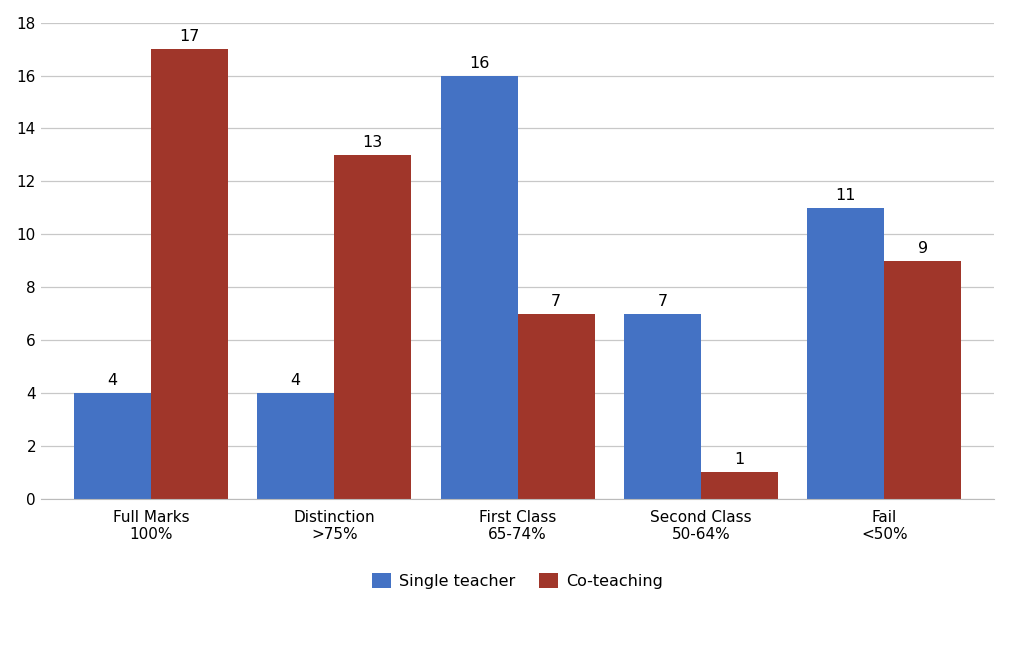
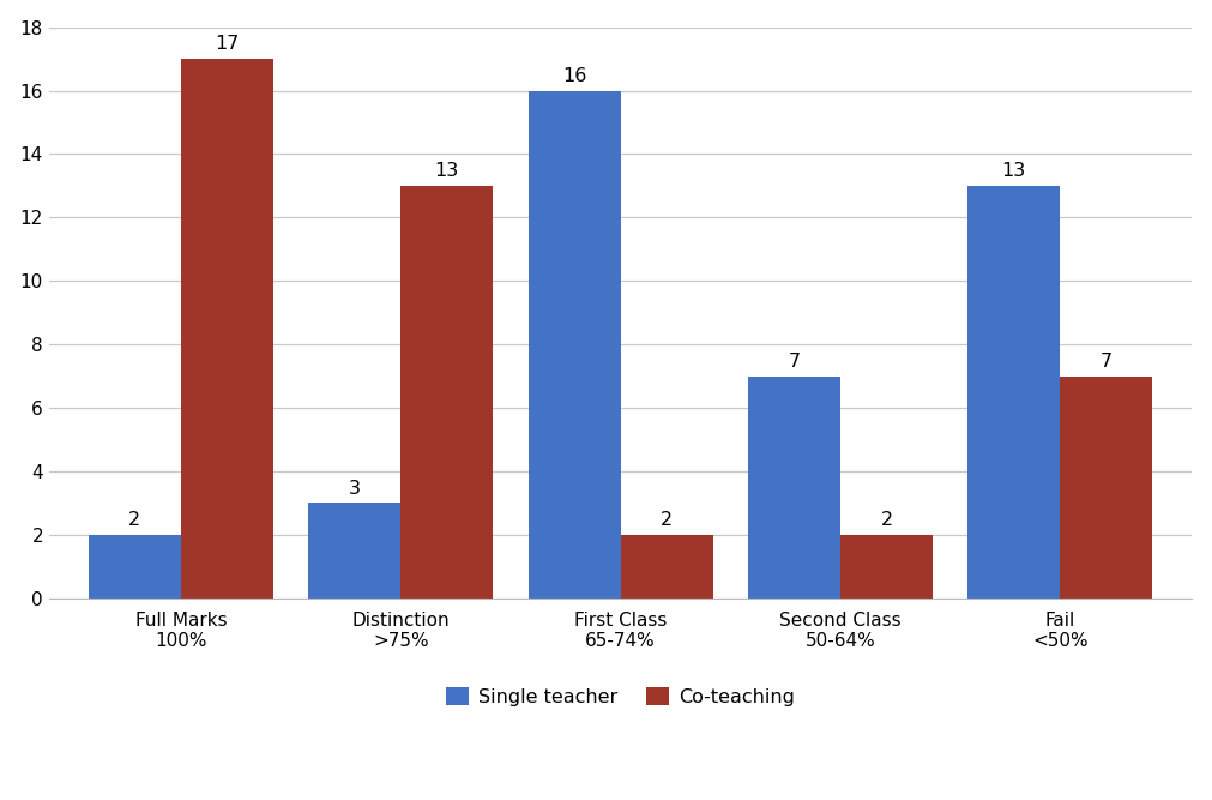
Single teacher/Full Marks 100%: 4 -> 2
Single teacher/Distinction >75%: 4 -> 3
Co-teaching/First Class 65-74%: 7 -> 2
Co-teaching/Second Class 50-64%: 1 -> 2
Single teacher/Fail <50%: 11 -> 13
Co-teaching/Fail <50%: 9 -> 7
